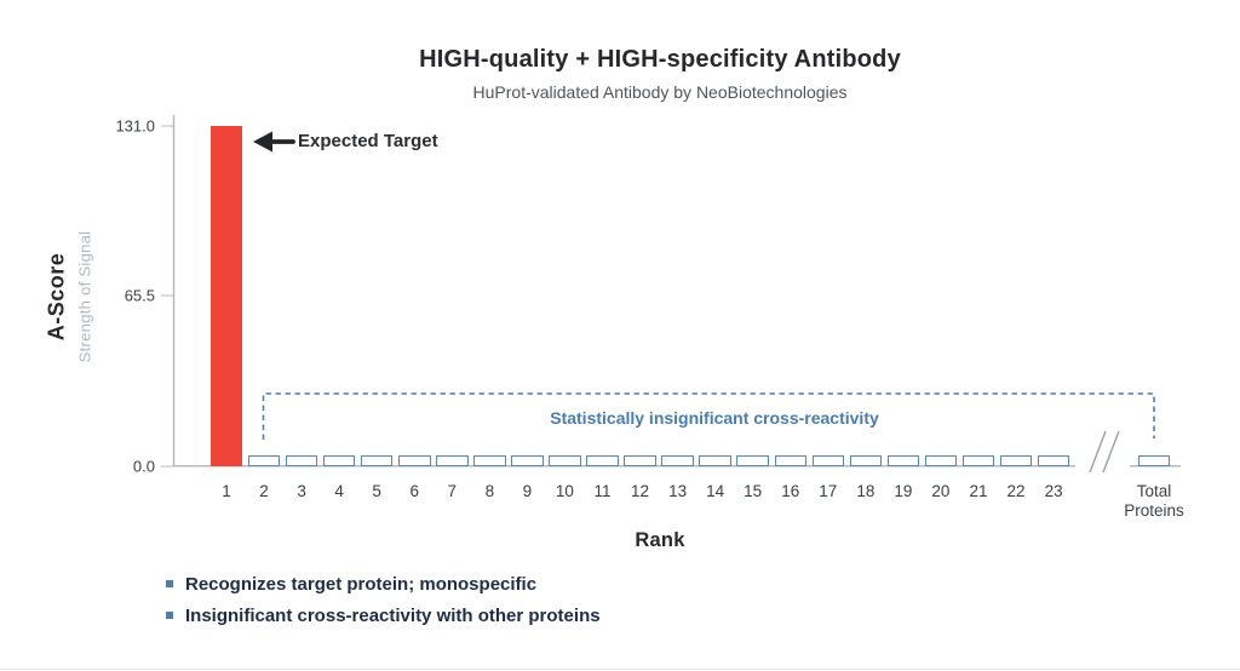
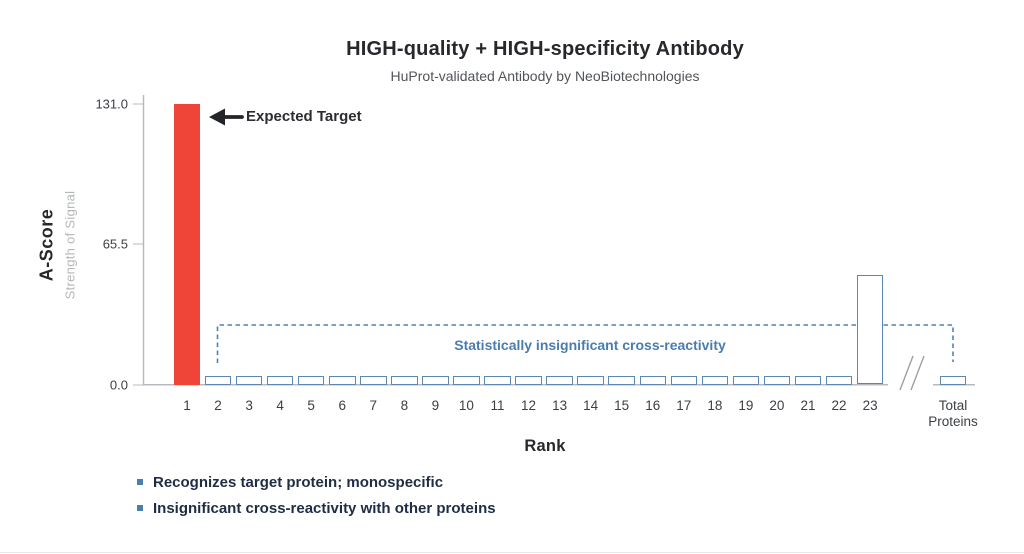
23: 4 -> 51
